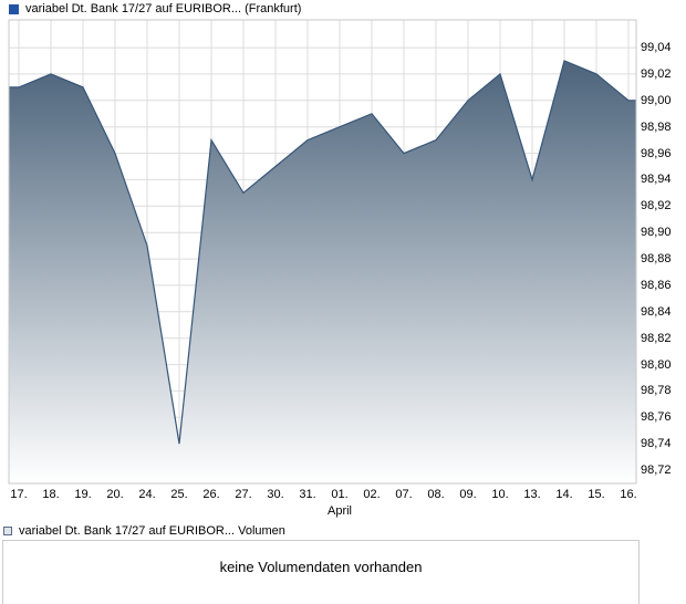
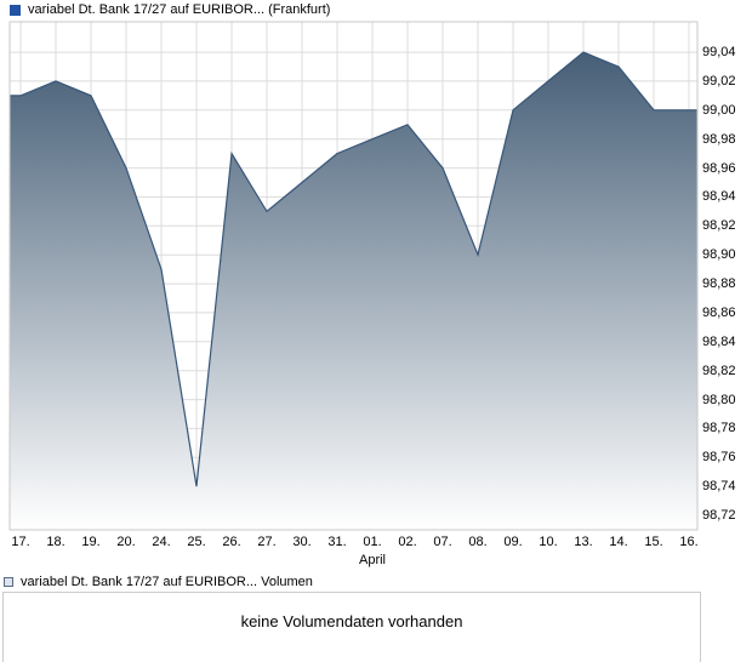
08.: 98,97 -> 98,90
13.: 98,94 -> 99,04
15.: 99,02 -> 99,00
